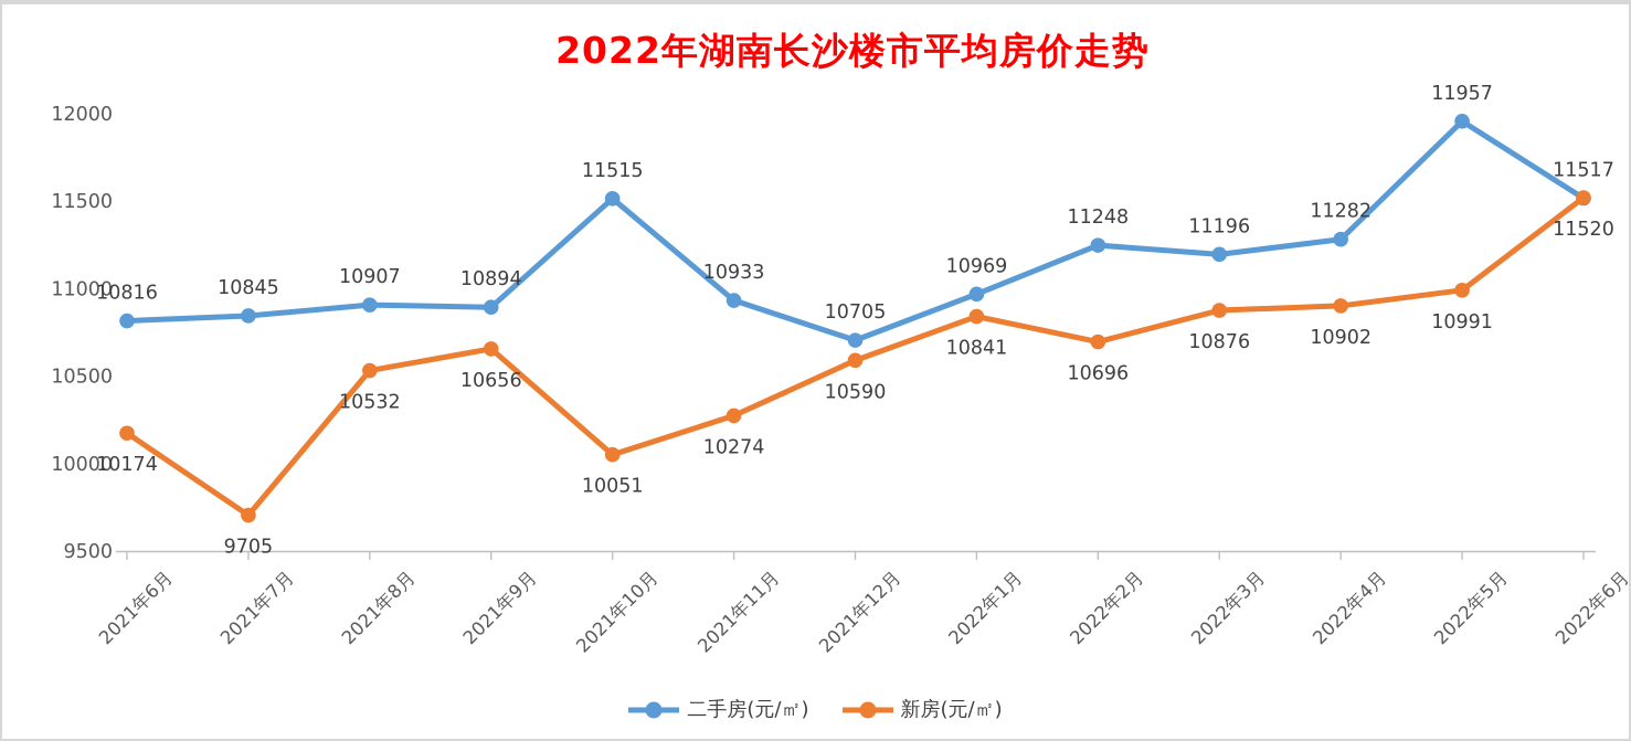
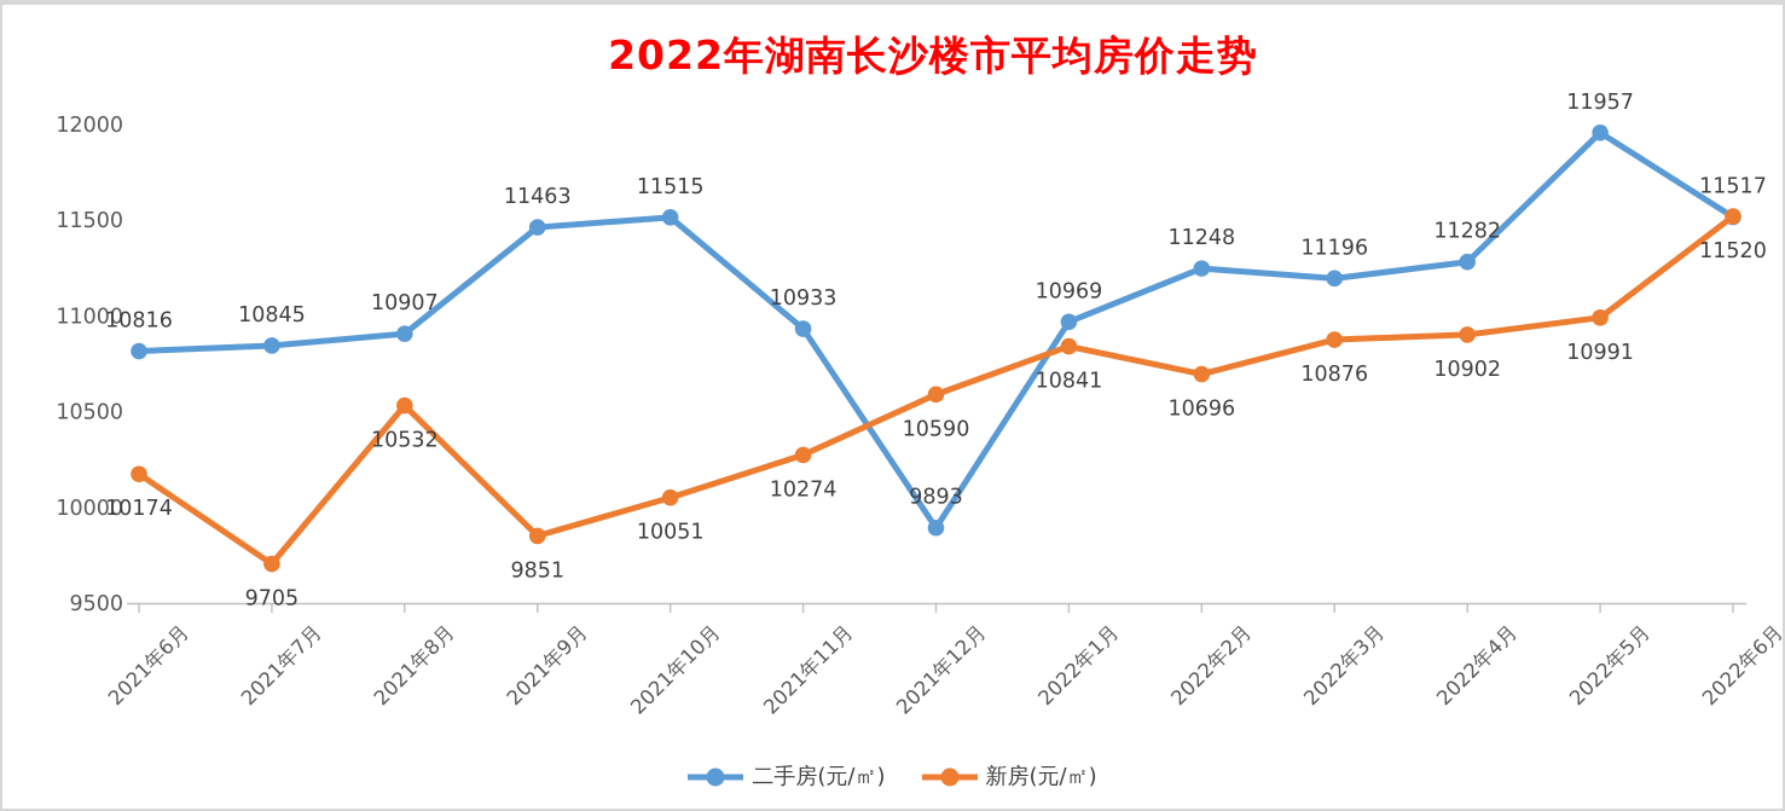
二手房(元/㎡)/2021年9月: 10894 -> 11463
新房(元/㎡)/2021年9月: 10656 -> 9851
二手房(元/㎡)/2021年12月: 10705 -> 9893
